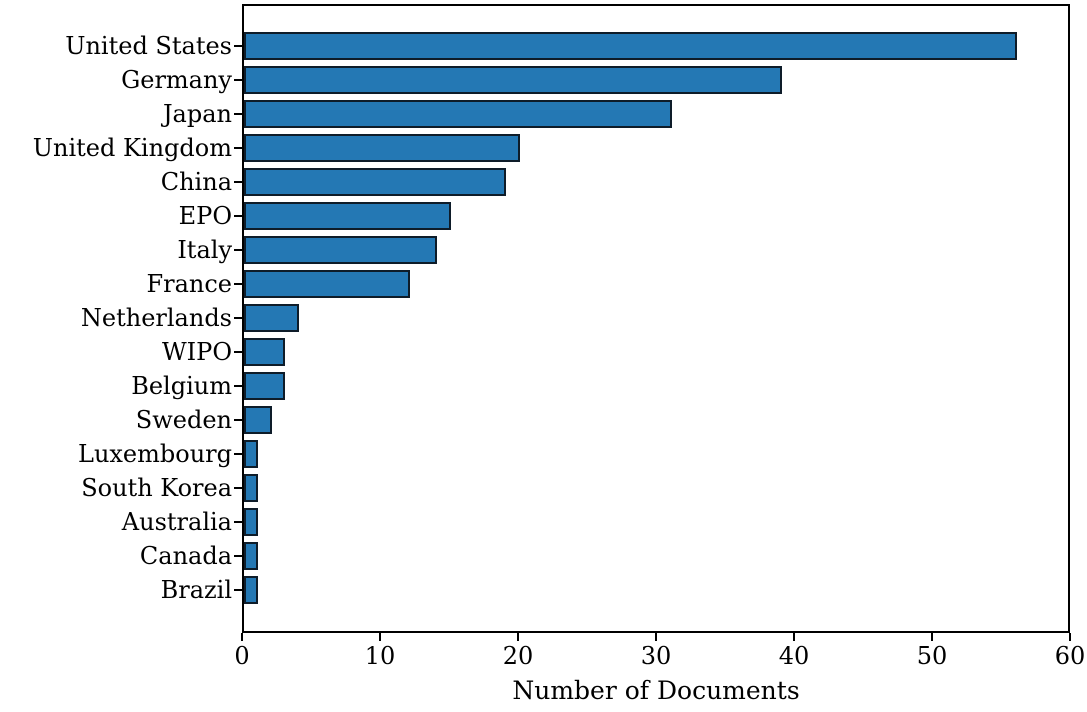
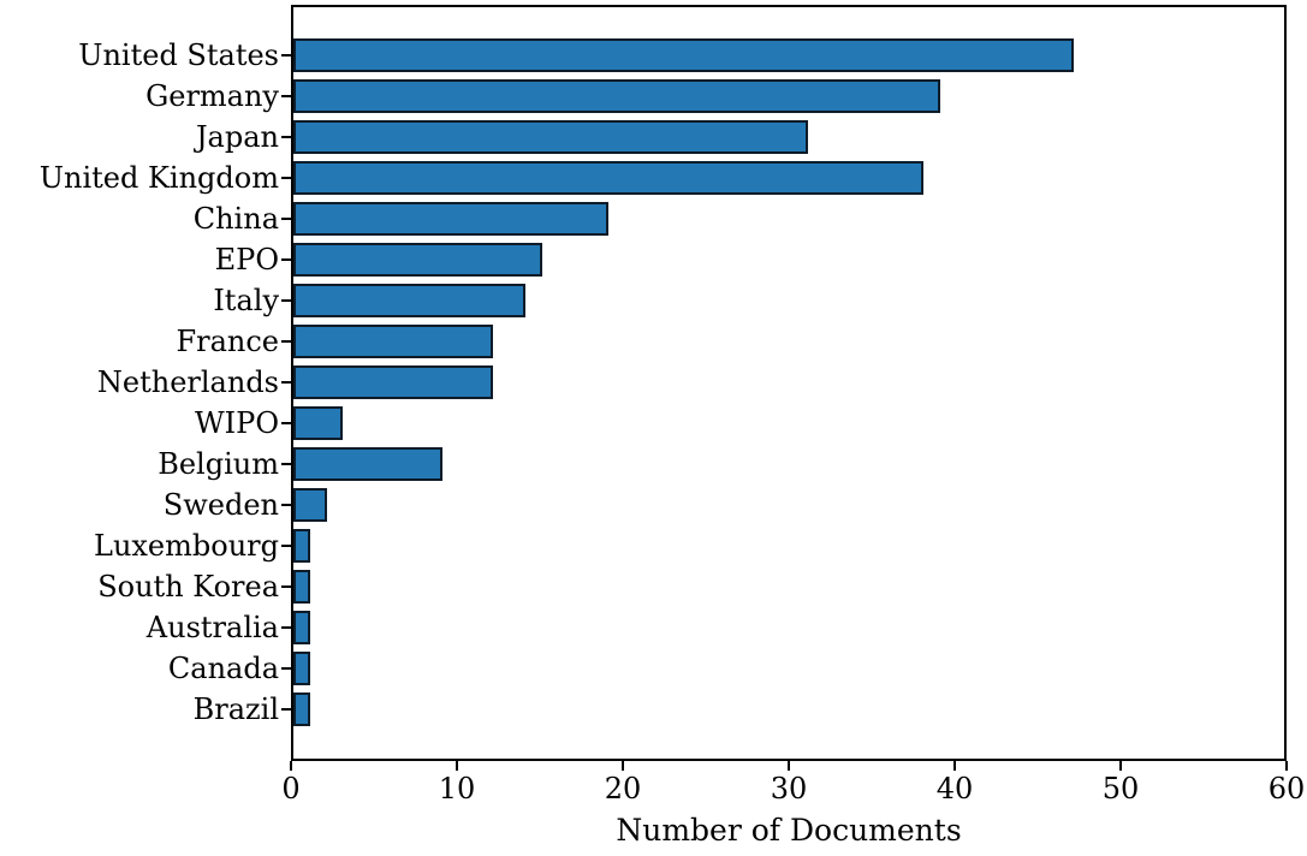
United States: 56 -> 47
United Kingdom: 20 -> 38
Netherlands: 4 -> 12
Belgium: 3 -> 9
